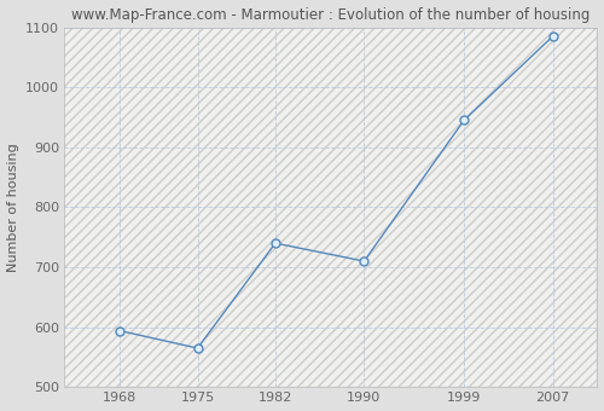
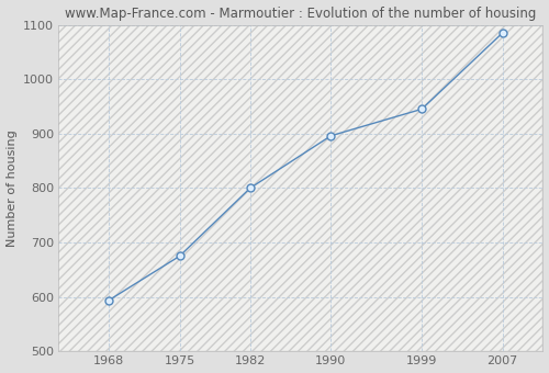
1975: 565 -> 675
1982: 740 -> 800
1990: 710 -> 896
